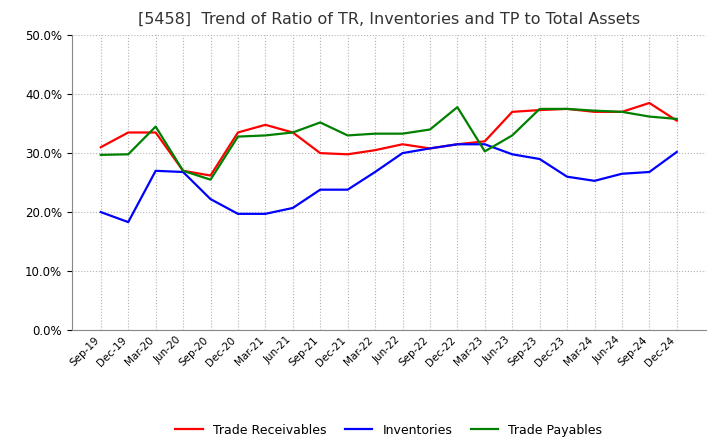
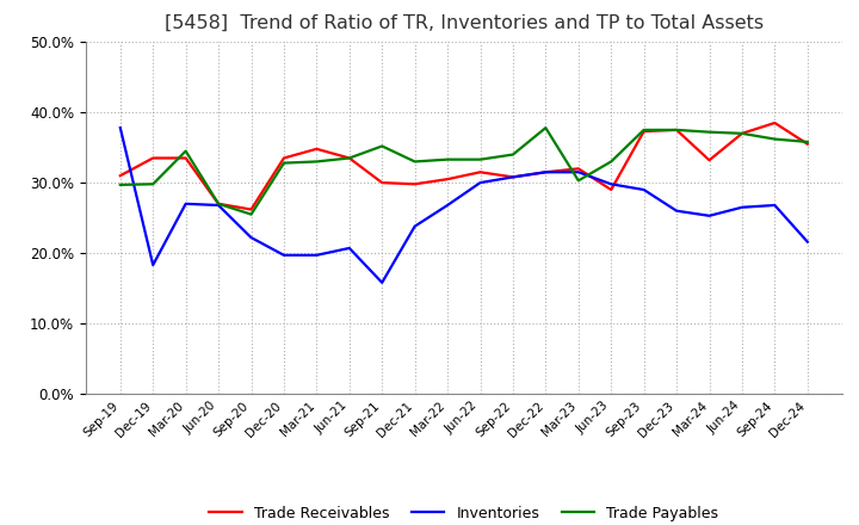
Inventories/Sep-19: 20.0% -> 37.8%
Inventories/Sep-21: 23.8% -> 15.8%
Trade Receivables/Jun-23: 37.0% -> 29.0%
Trade Receivables/Mar-24: 37.0% -> 33.2%
Inventories/Dec-24: 30.2% -> 21.6%
